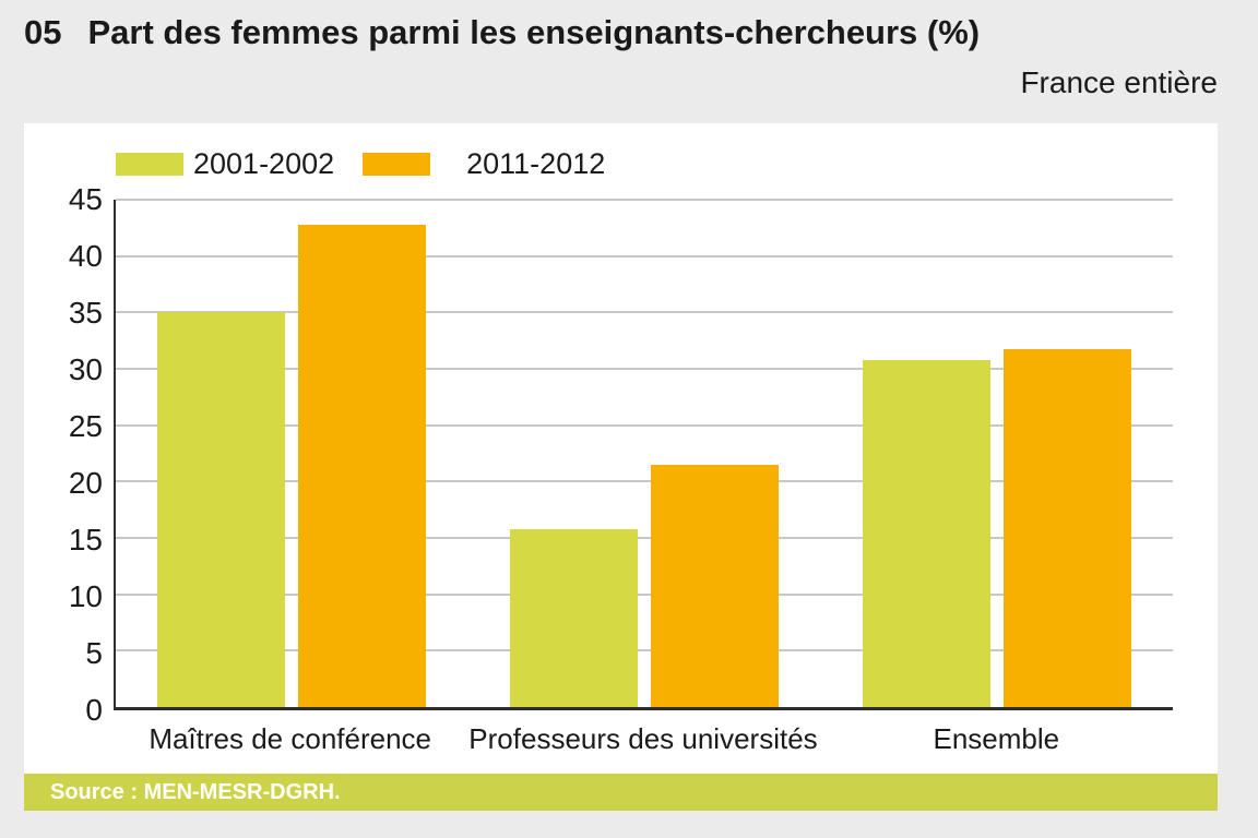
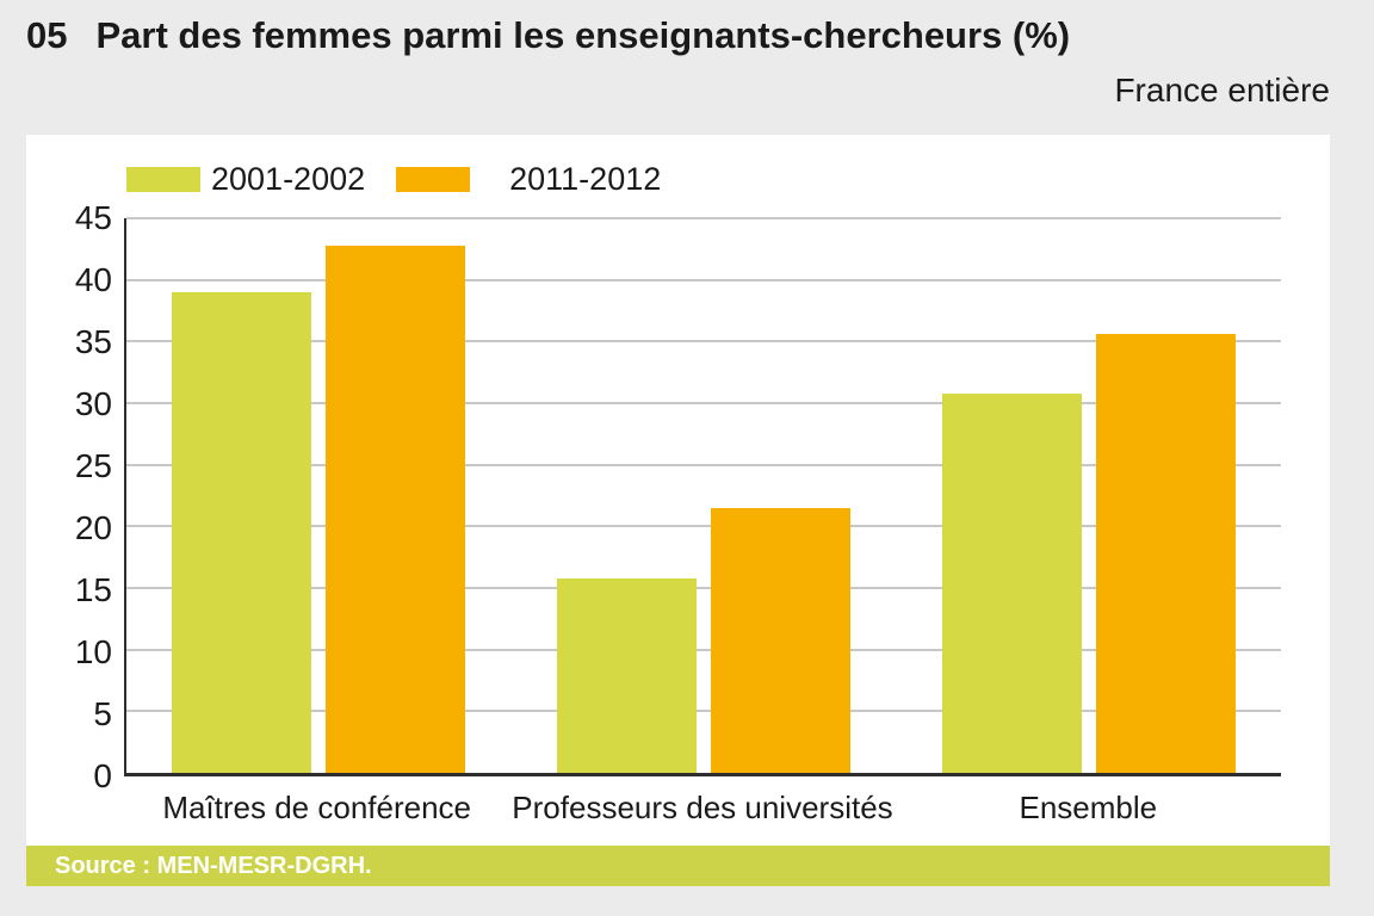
2001-2002/Maîtres de conférence: 35.0 -> 39.0
2011-2012/Ensemble: 31.7 -> 35.6
